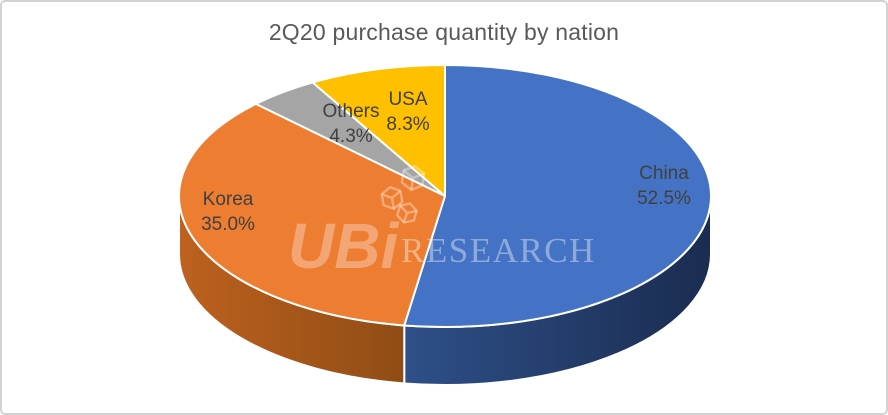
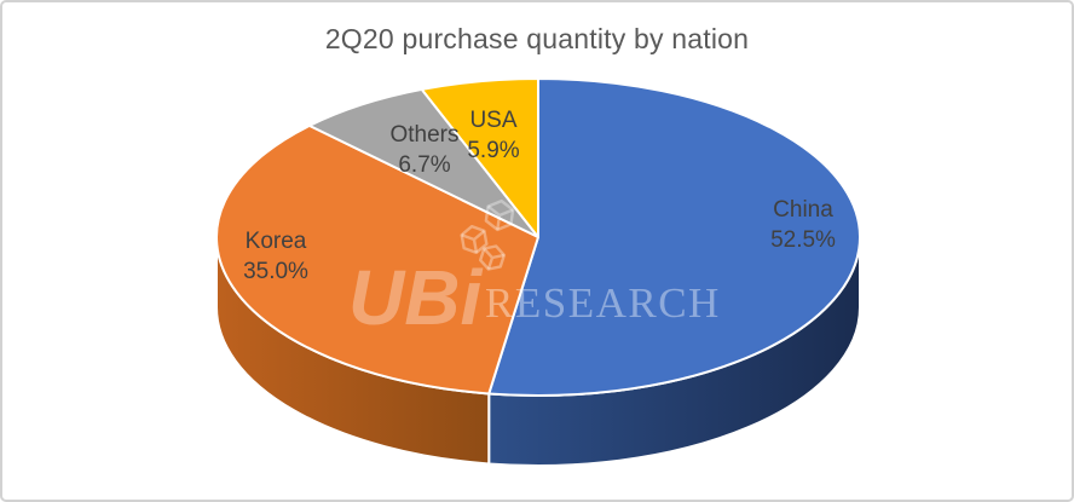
Others: 4.3% -> 6.7%
USA: 8.3% -> 5.9%
